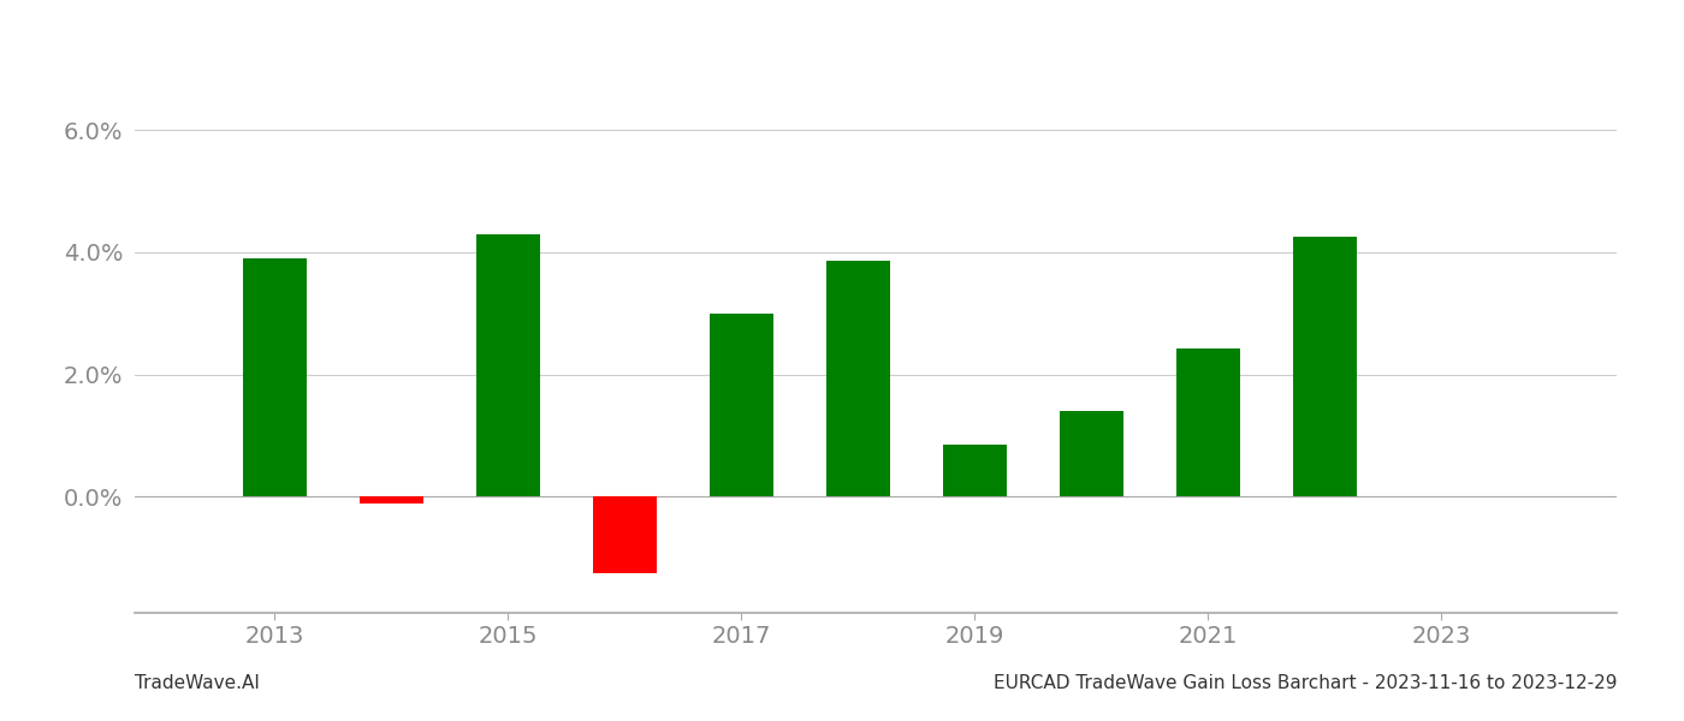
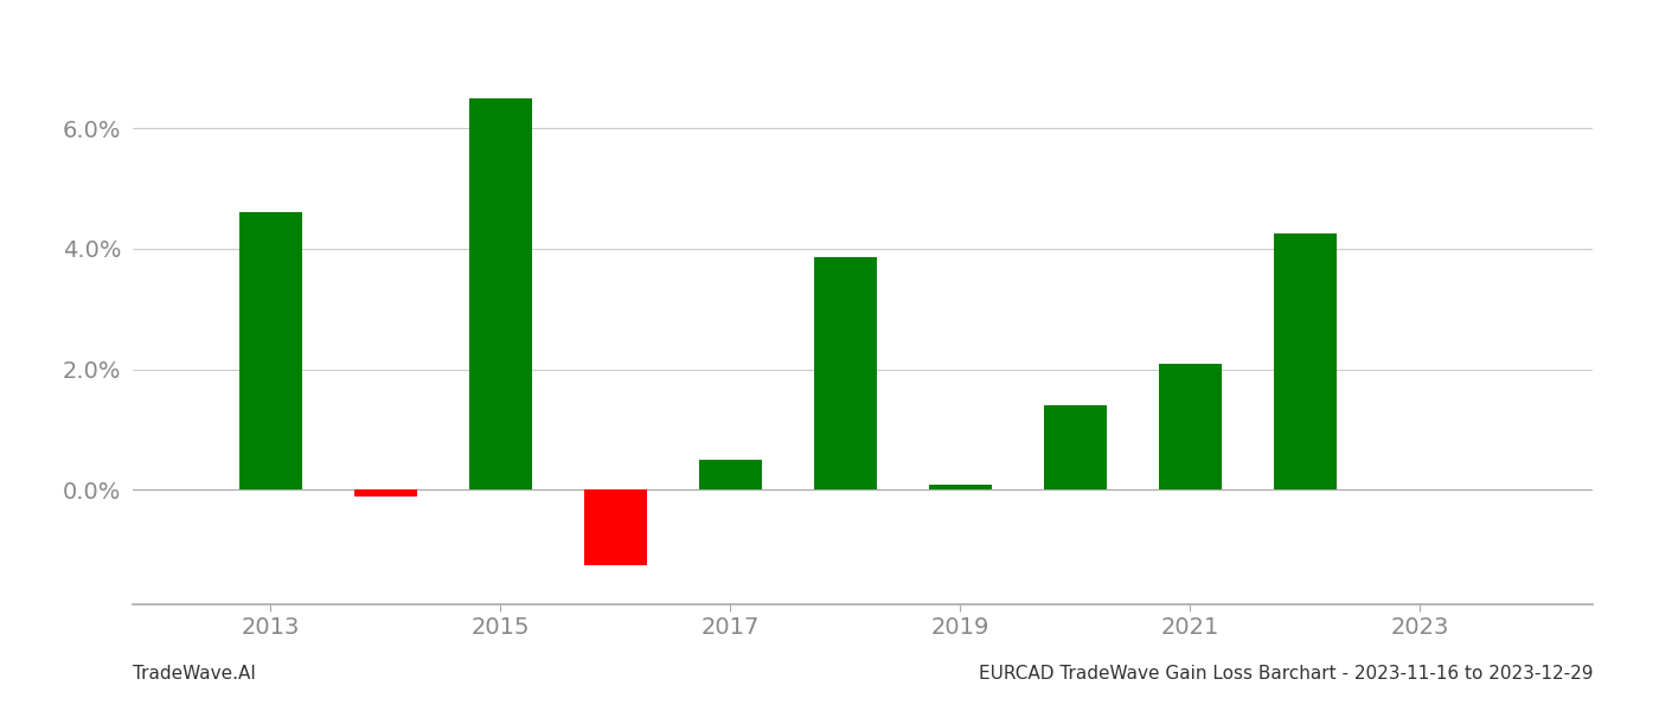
2013: 3.90% -> 4.60%
2015: 4.30% -> 6.50%
2017: 3.00% -> 0.50%
2019: 0.86% -> 0.08%
2021: 2.42% -> 2.10%
